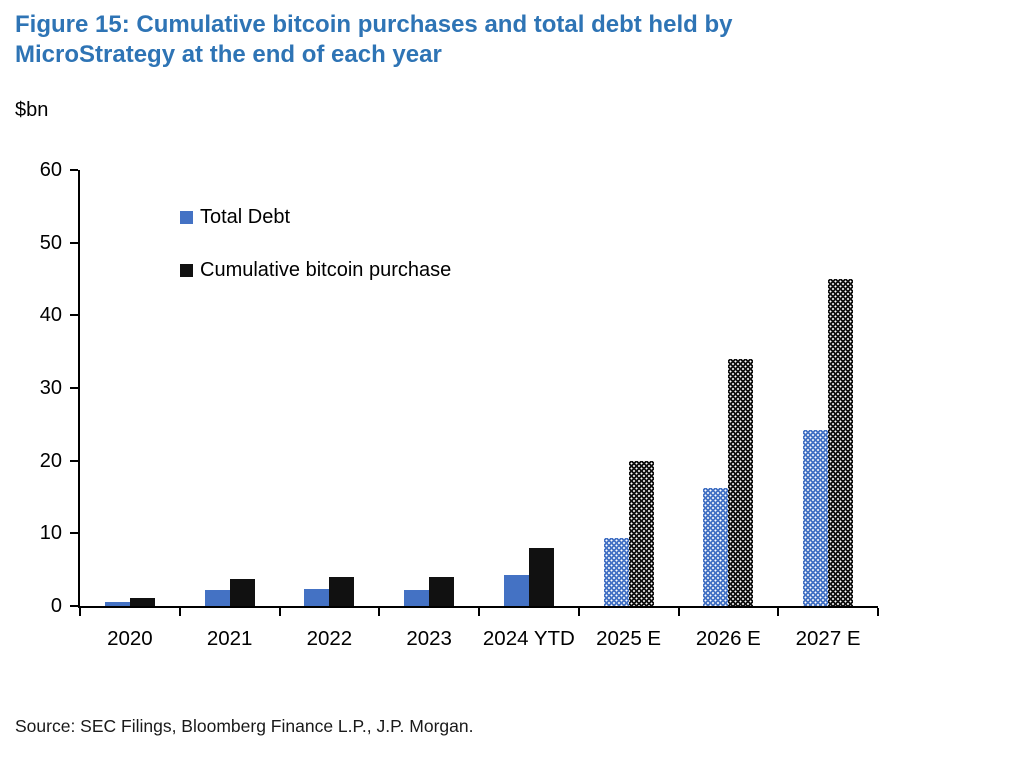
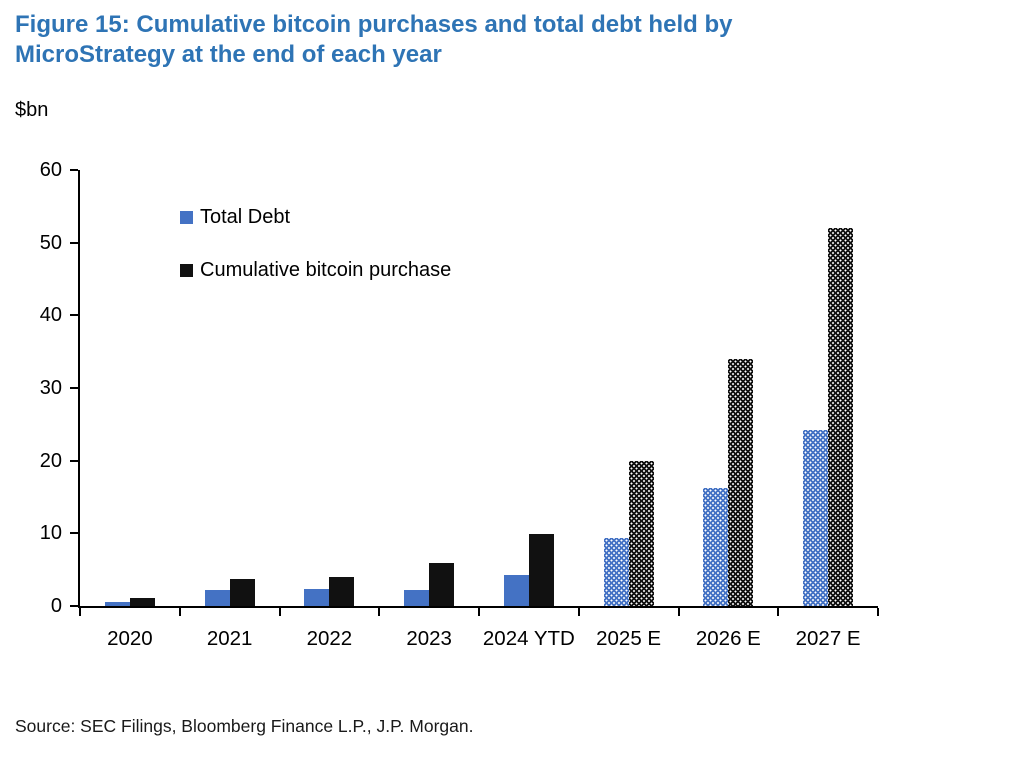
Cumulative bitcoin purchase/2023: 4 -> 6
Cumulative bitcoin purchase/2024 YTD: 8 -> 10
Cumulative bitcoin purchase/2027 E: 45 -> 52
